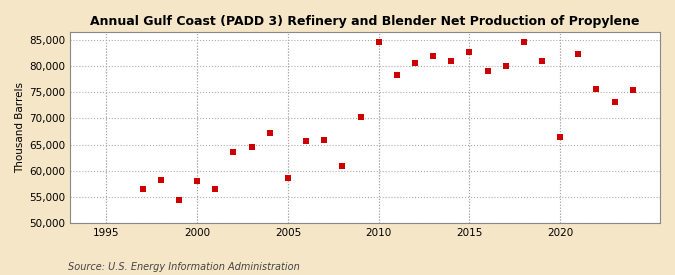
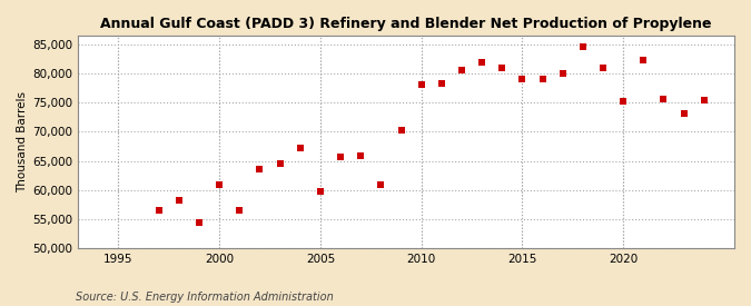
2000: 58,000 -> 61,000
2005: 58,600 -> 59,800
2010: 84,600 -> 78,000
2015: 82,600 -> 79,000
2020: 66,400 -> 75,200
